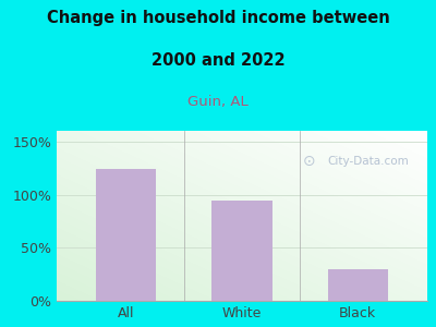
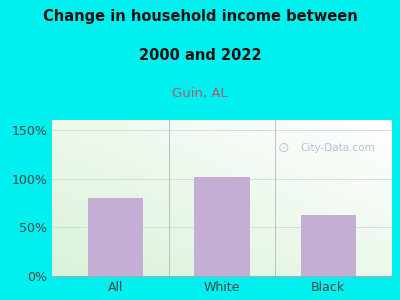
All: 124% -> 80%
White: 94% -> 102%
Black: 30% -> 63%
